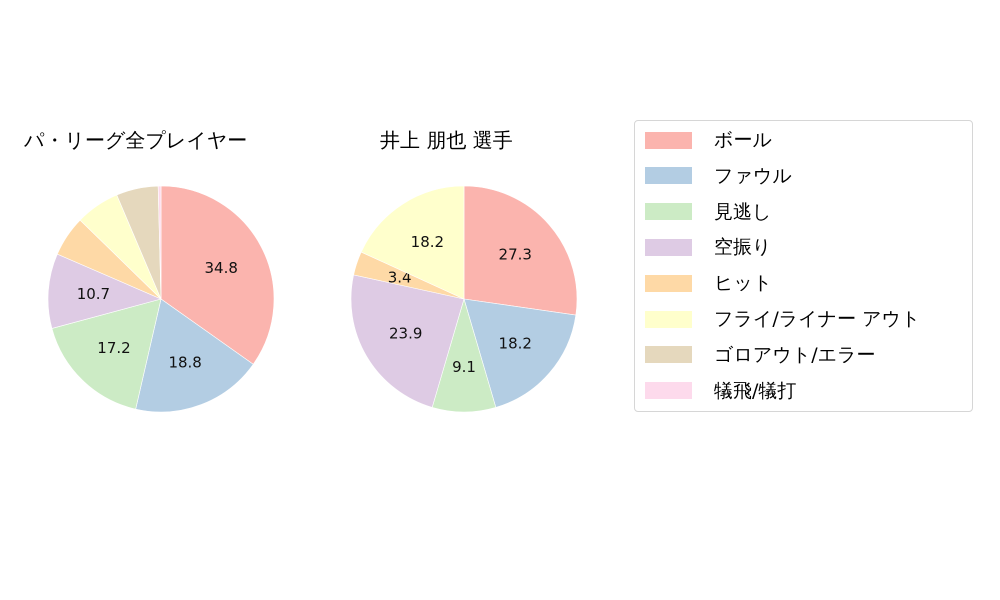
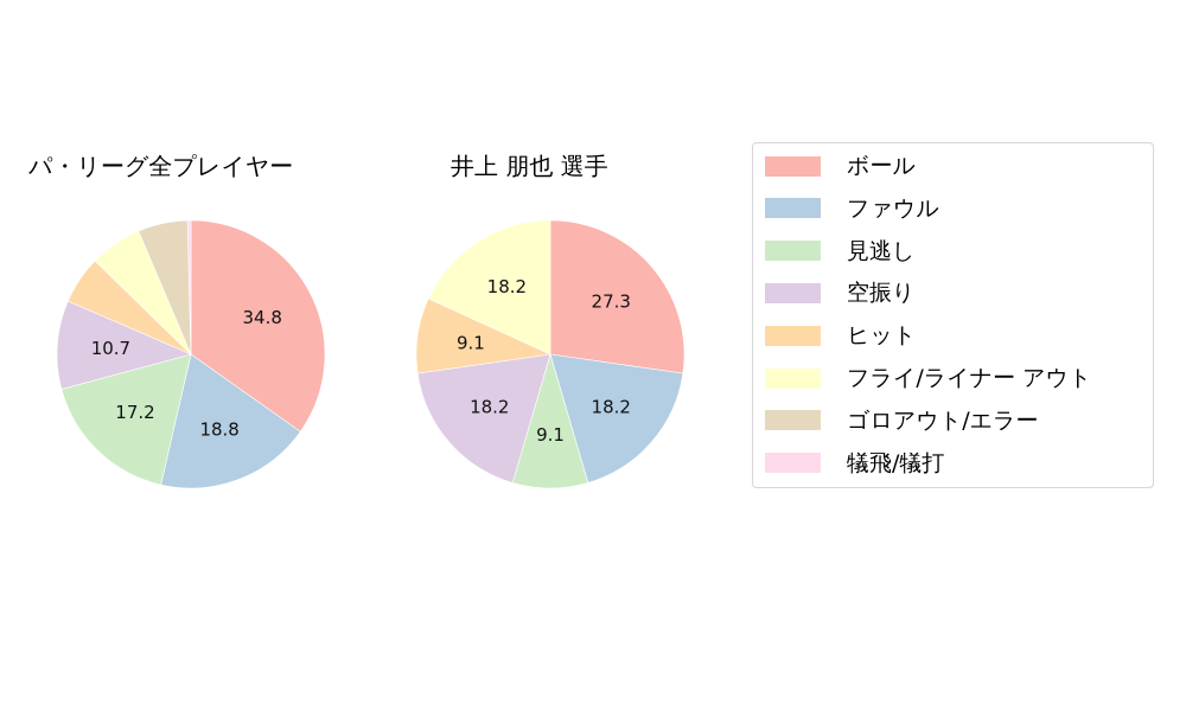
井上 朋也 選手/空振り: 23.9 -> 18.2
井上 朋也 選手/ヒット: 3.4 -> 9.1
